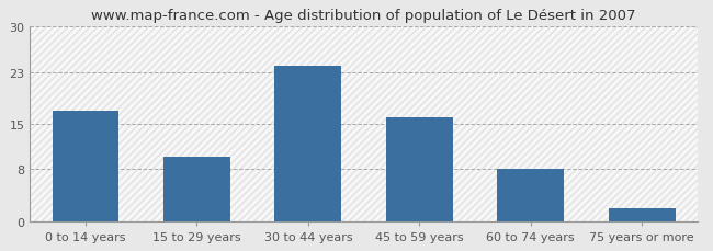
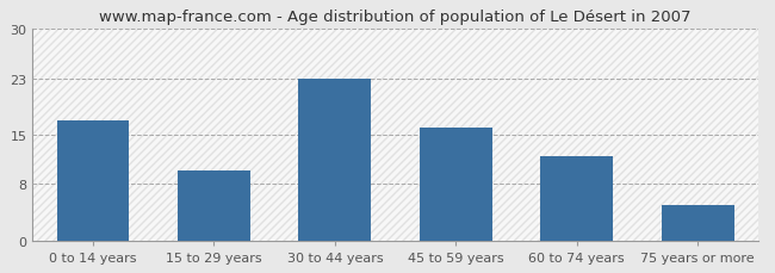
30 to 44 years: 24 -> 23
60 to 74 years: 8 -> 12
75 years or more: 2 -> 5
